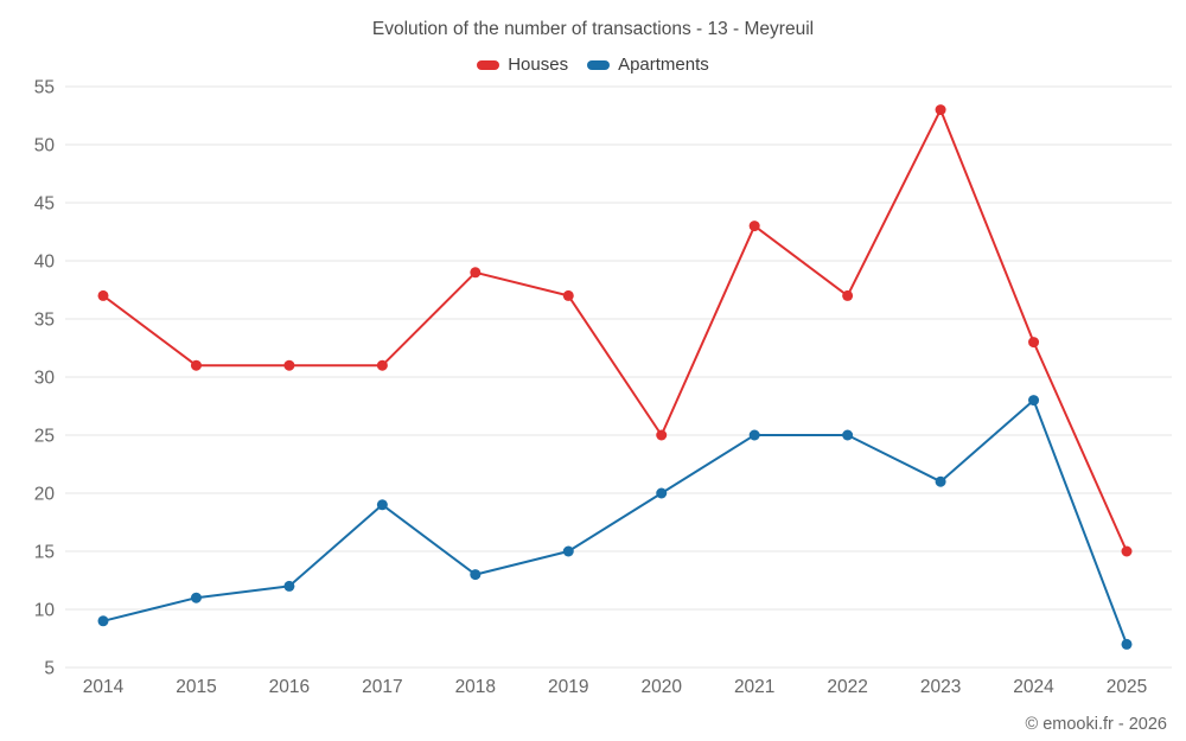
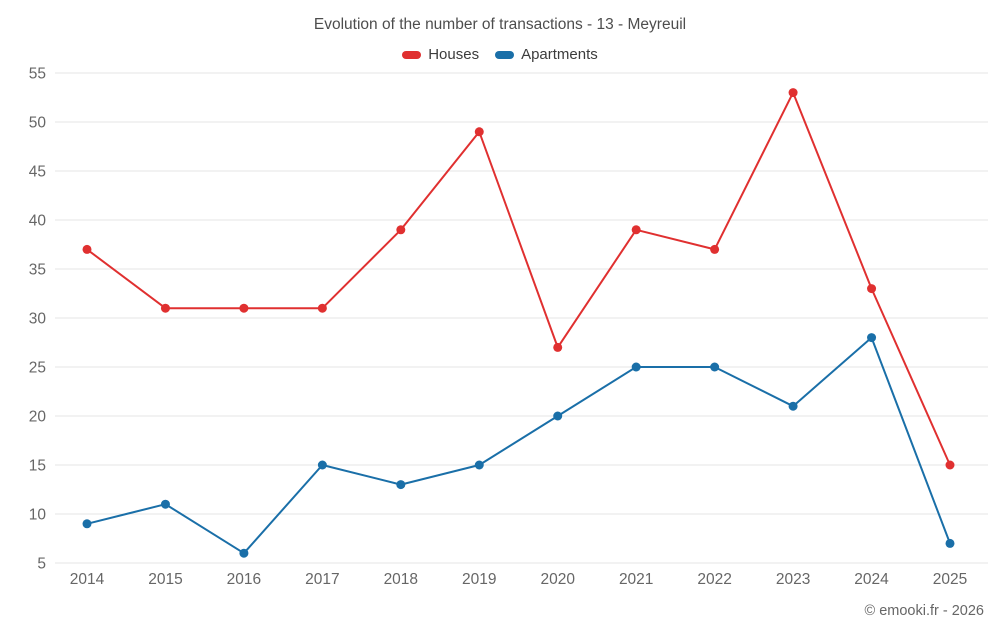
Apartments/2016: 12 -> 6
Apartments/2017: 19 -> 15
Houses/2019: 37 -> 49
Houses/2020: 25 -> 27
Houses/2021: 43 -> 39
